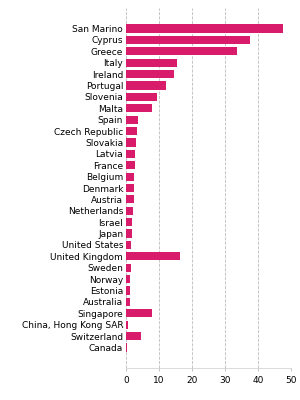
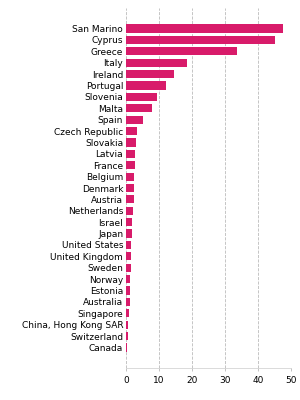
Cyprus: 37.5 -> 45.0
Italy: 15.5 -> 18.5
Spain: 3.5 -> 5.2
United Kingdom: 16.5 -> 1.5
Singapore: 8.0 -> 1.0
Switzerland: 4.5 -> 0.5
